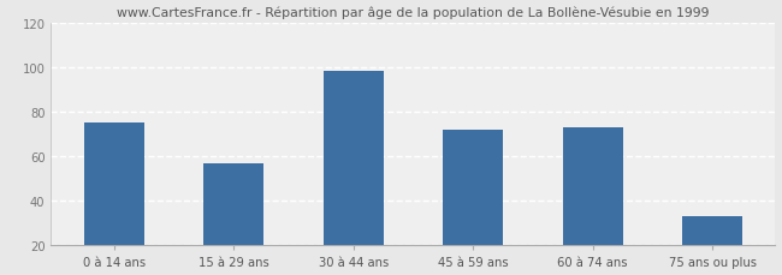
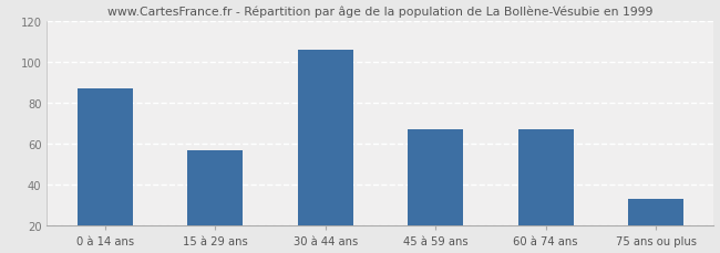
0 à 14 ans: 75 -> 87
30 à 44 ans: 98 -> 106
45 à 59 ans: 72 -> 67
60 à 74 ans: 73 -> 67
